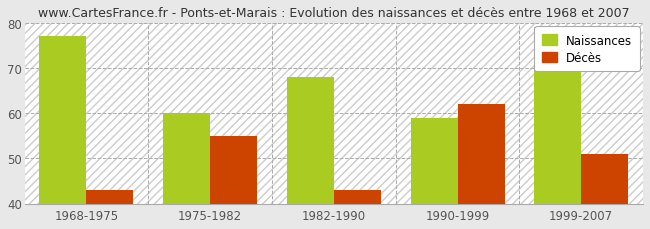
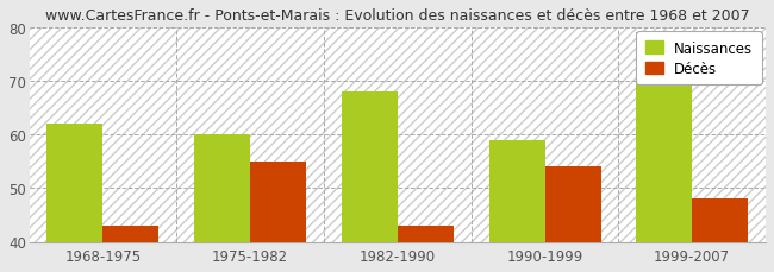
Naissances/1968-1975: 77 -> 62
Décès/1990-1999: 62 -> 54
Décès/1999-2007: 51 -> 48
